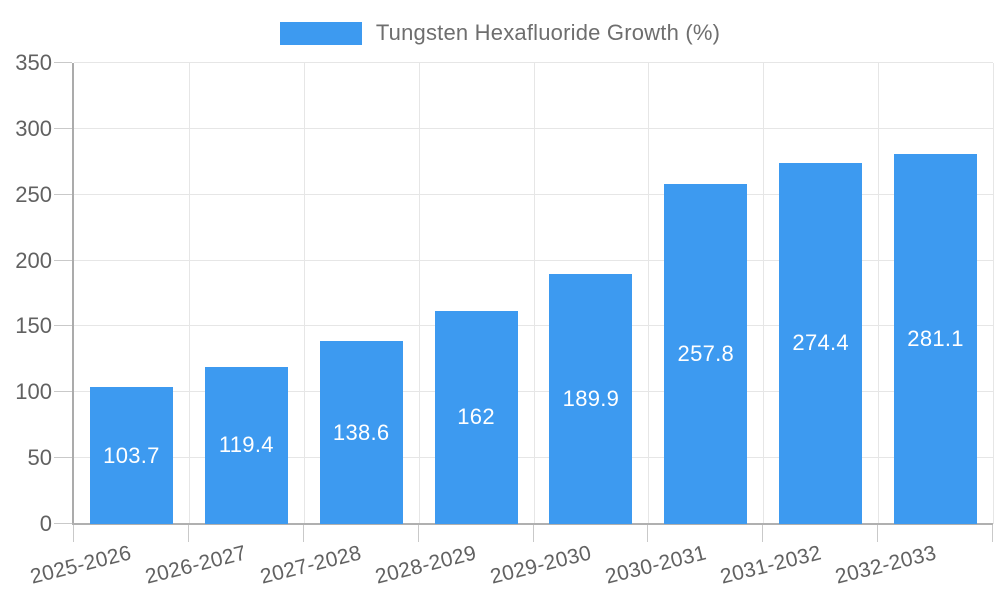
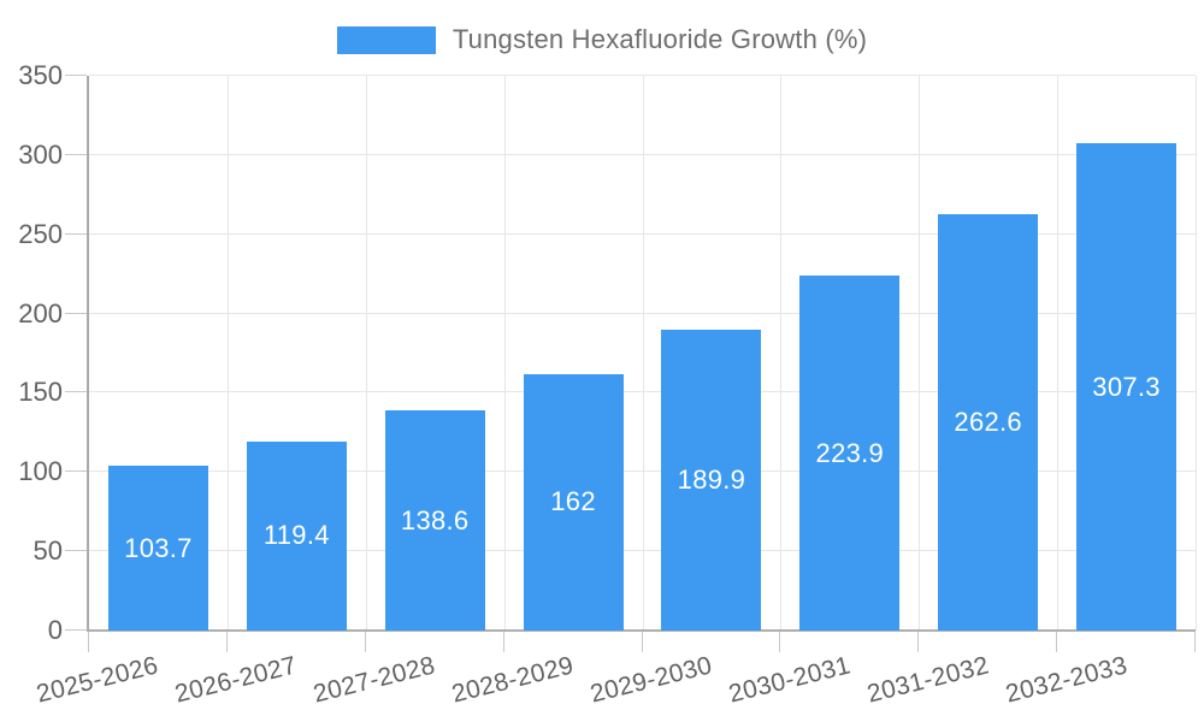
2030-2031: 257.8 -> 223.9
2031-2032: 274.4 -> 262.6
2032-2033: 281.1 -> 307.3
